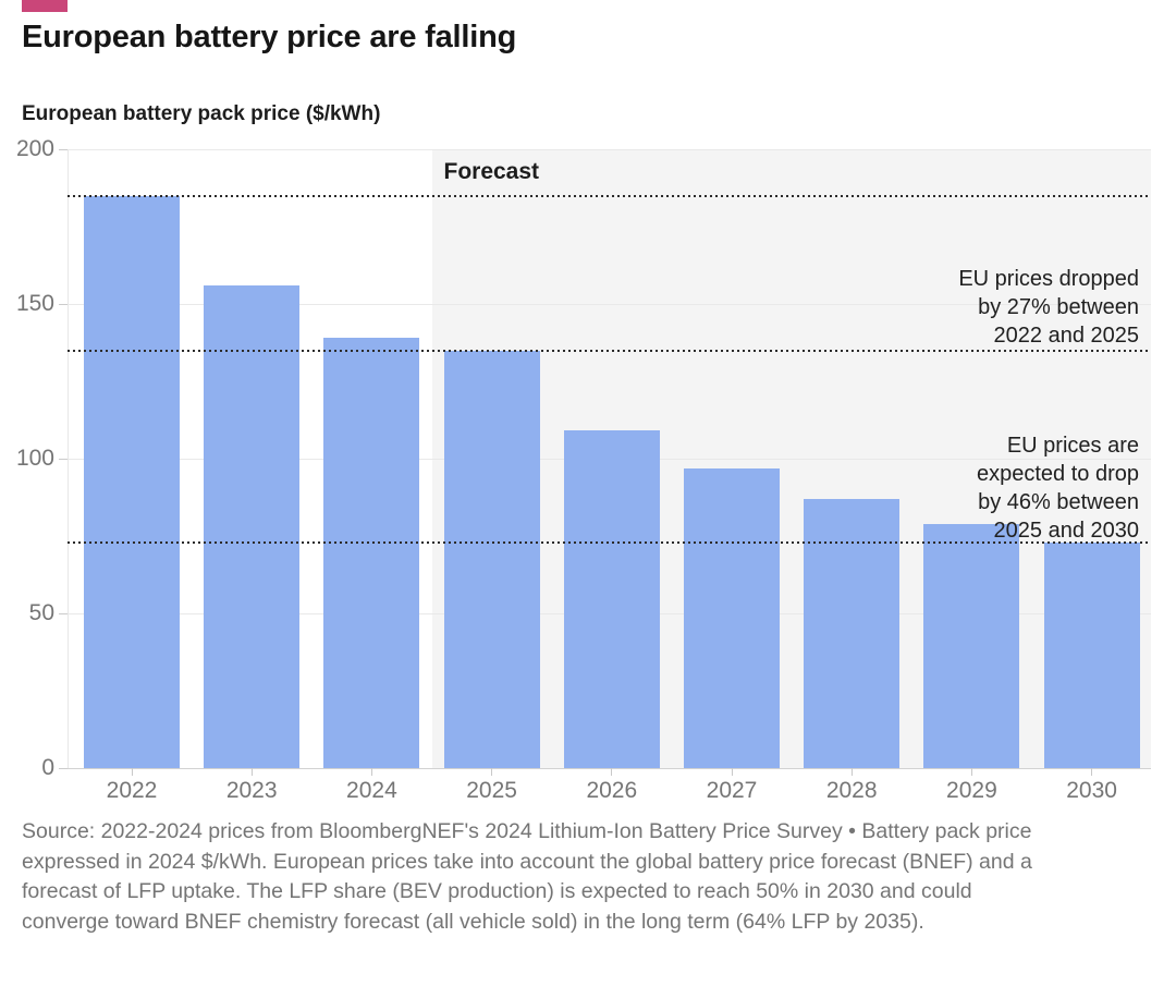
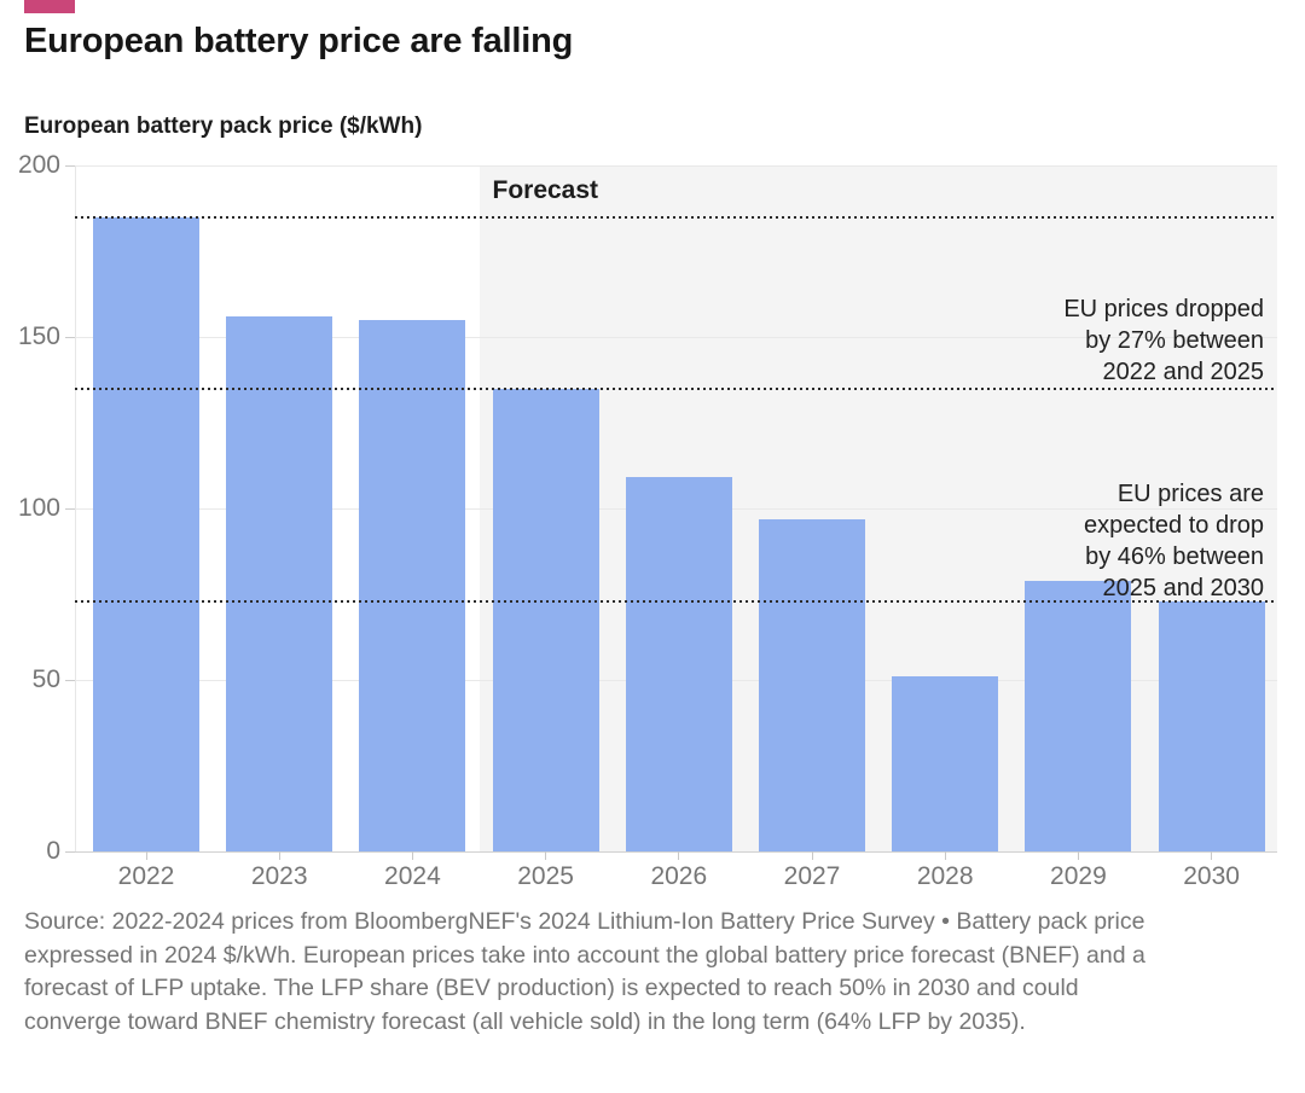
2024: 139 -> 155
2028: 87 -> 51
